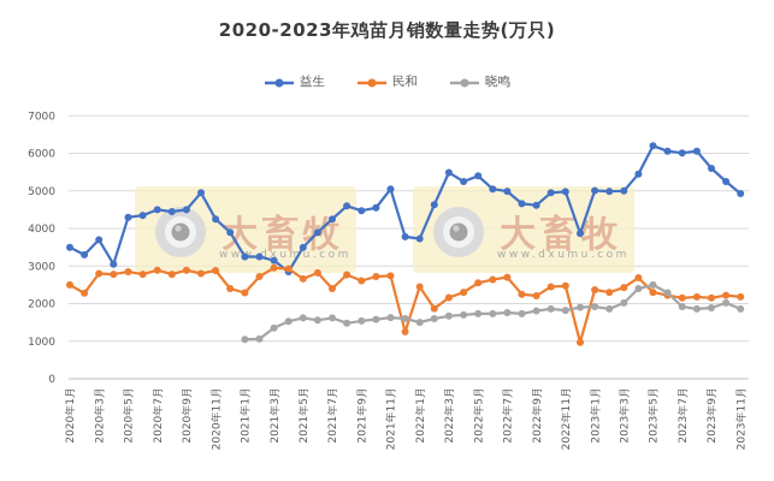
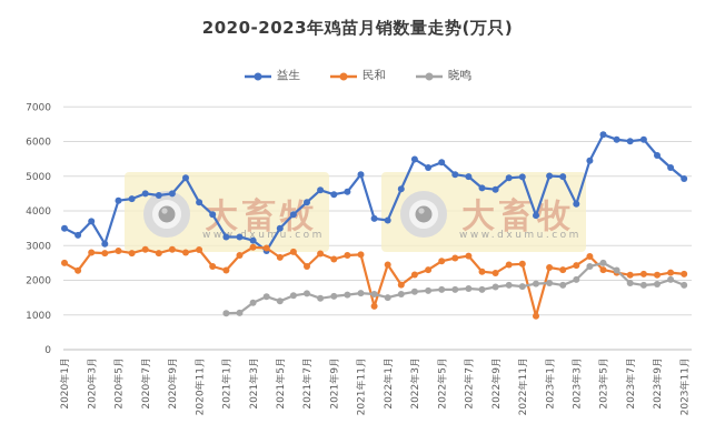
晓鸣/2021年5月: 1600 -> 1400
益生/2023年3月: 5000 -> 4200
